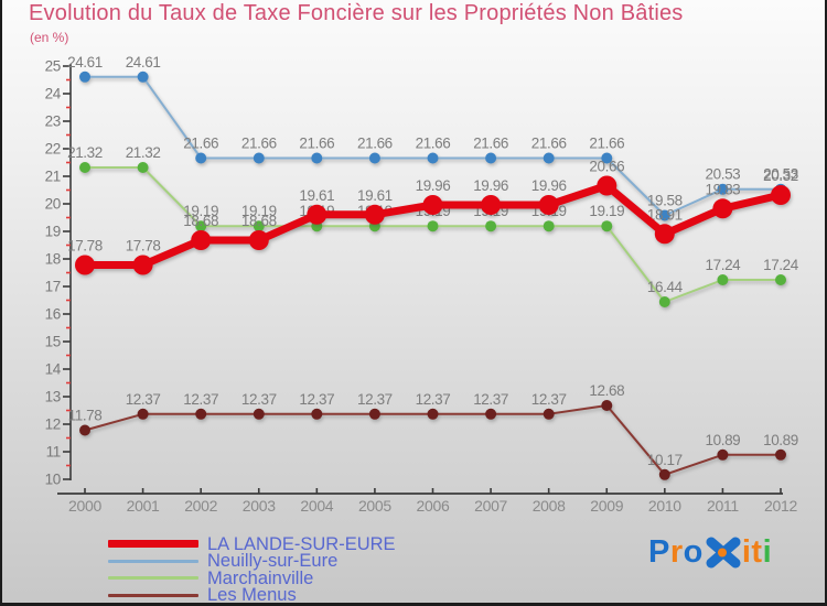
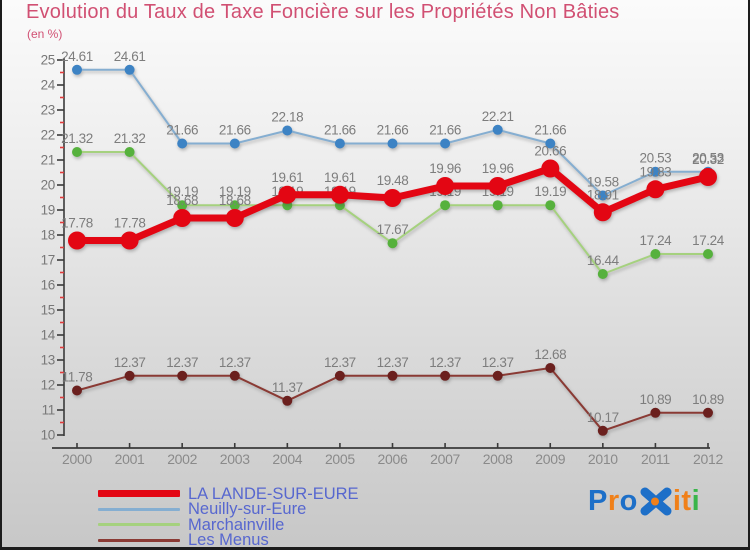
Neuilly-sur-Eure/2004: 21.66 -> 22.18
Les Menus/2004: 12.37 -> 11.37
LA LANDE-SUR-EURE/2006: 19.96 -> 19.48
Marchainville/2006: 19.19 -> 17.67
Neuilly-sur-Eure/2008: 21.66 -> 22.21
